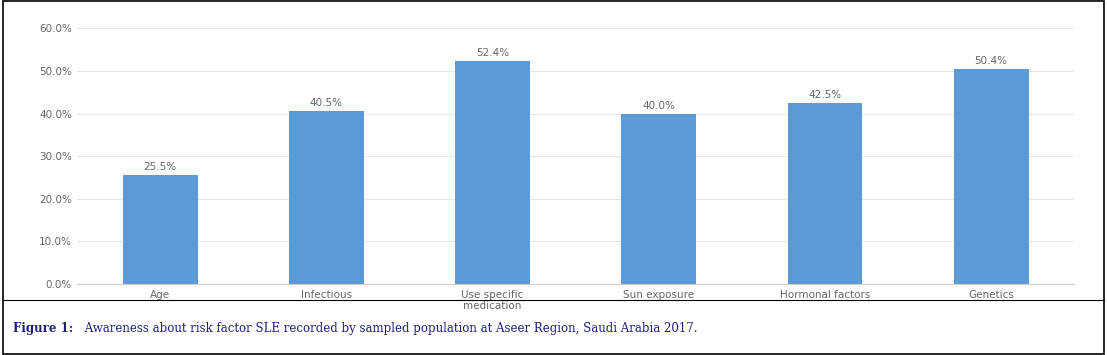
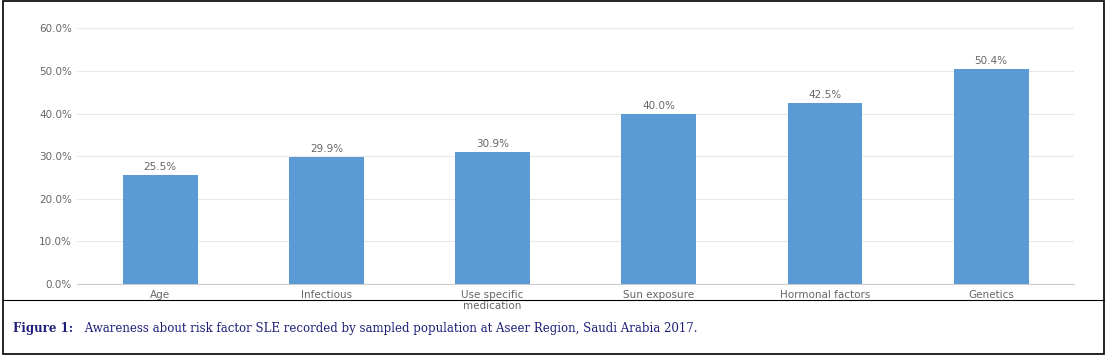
Infectious: 40.5% -> 29.9%
Use specific medication: 52.4% -> 30.9%
